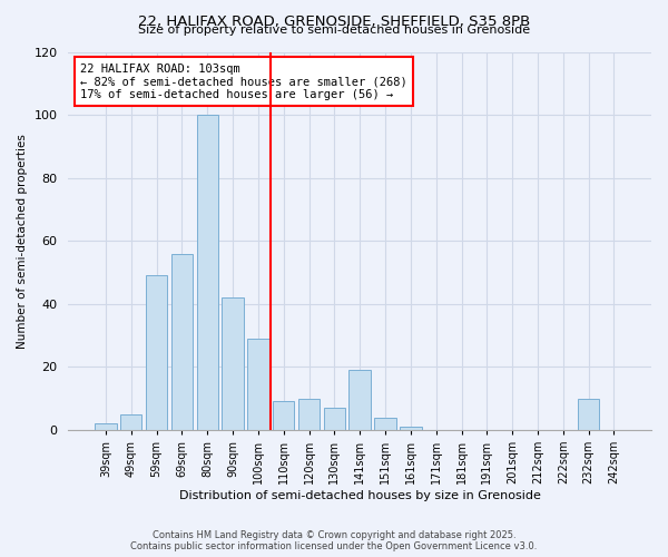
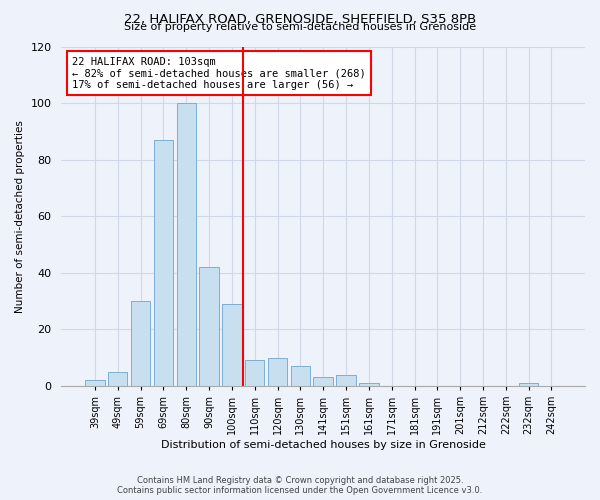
59sqm: 49 -> 30
69sqm: 56 -> 87
141sqm: 19 -> 3
232sqm: 10 -> 1
